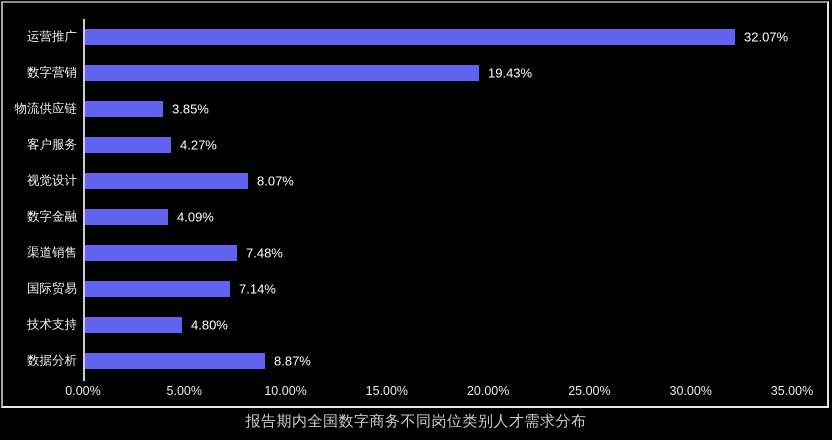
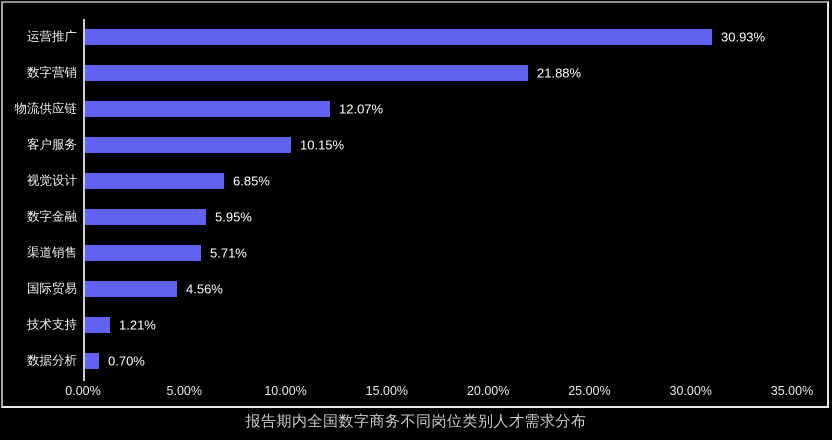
运营推广: 32.07% -> 30.93%
数字营销: 19.43% -> 21.88%
物流供应链: 3.85% -> 12.07%
客户服务: 4.27% -> 10.15%
视觉设计: 8.07% -> 6.85%
数字金融: 4.09% -> 5.95%
渠道销售: 7.48% -> 5.71%
国际贸易: 7.14% -> 4.56%
技术支持: 4.80% -> 1.21%
数据分析: 8.87% -> 0.70%
